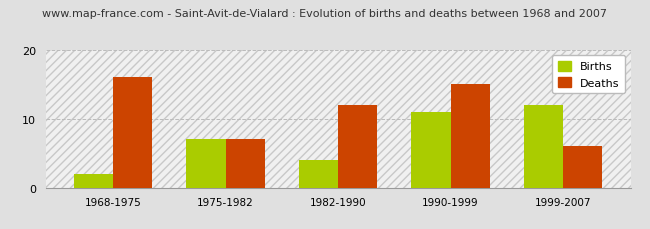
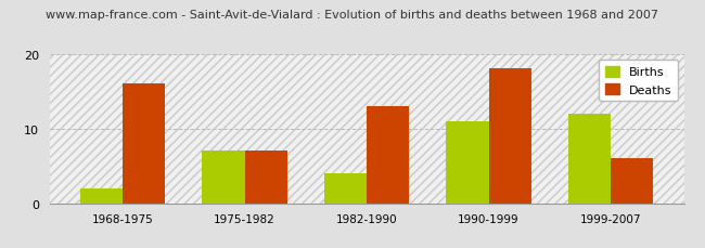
Deaths/1982-1990: 12 -> 13
Deaths/1990-1999: 15 -> 18
